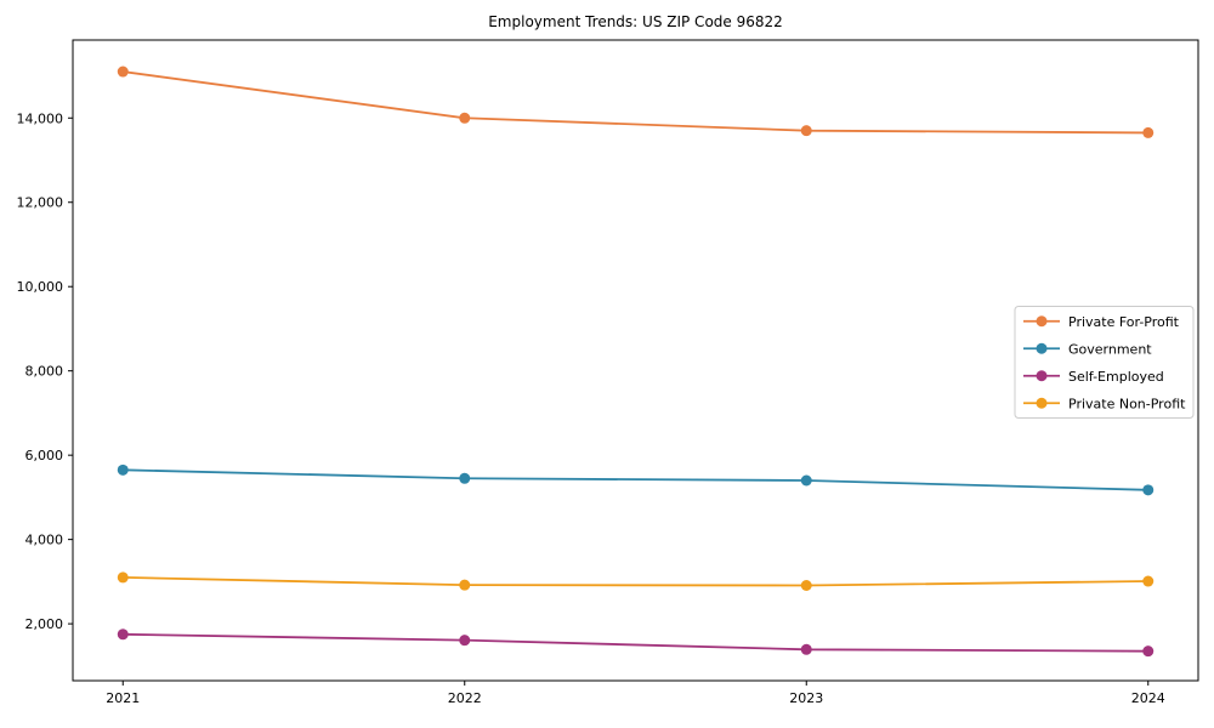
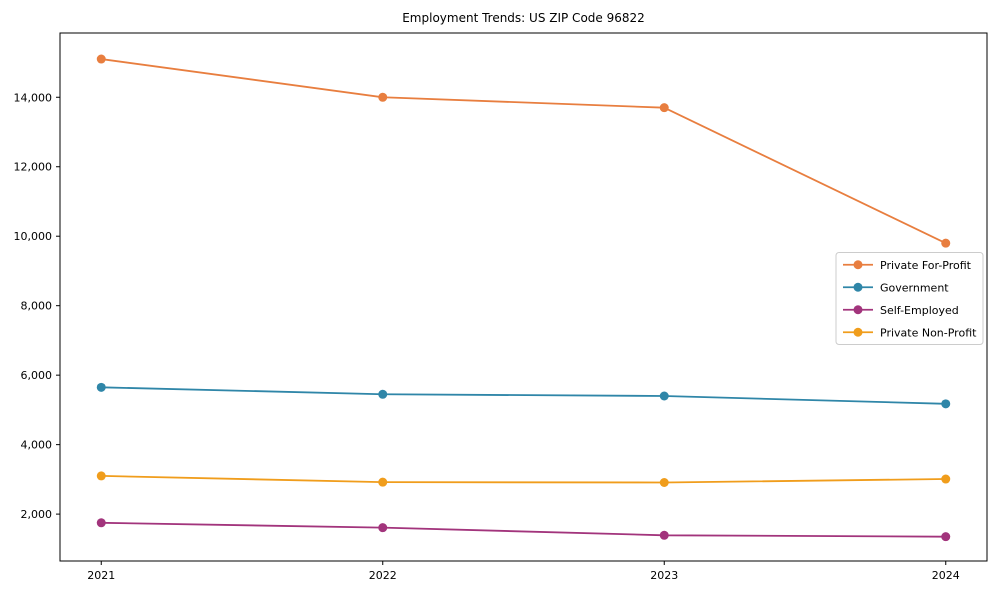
Private For-Profit/2024: 13600 -> 9800
